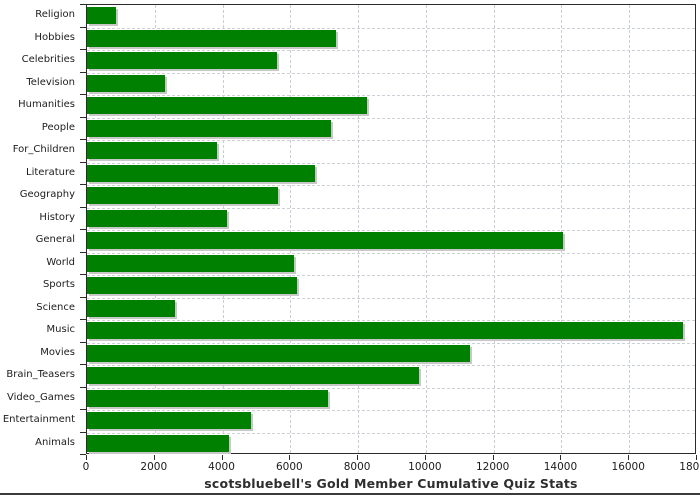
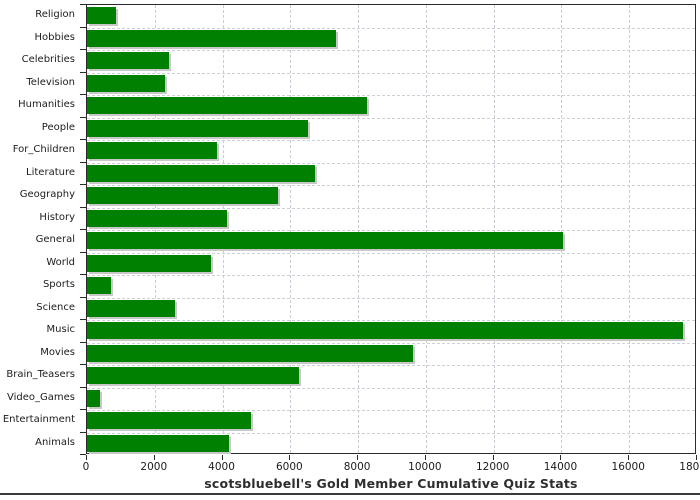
Celebrities: 5600 -> 2400
People: 7200 -> 6500
World: 6100 -> 3700
Sports: 6200 -> 700
Movies: 11300 -> 9600
Brain_Teasers: 9800 -> 6200
Video_Games: 7100 -> 400
